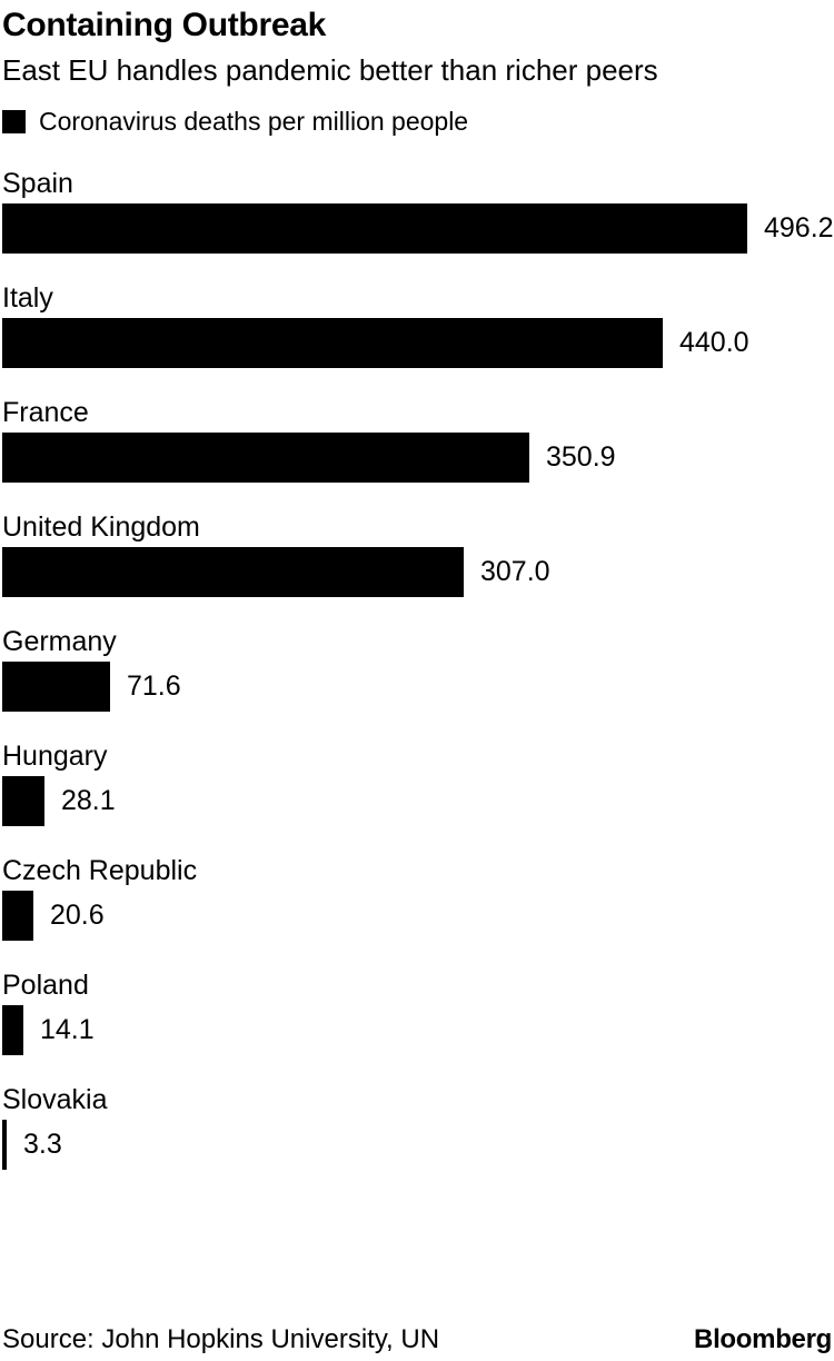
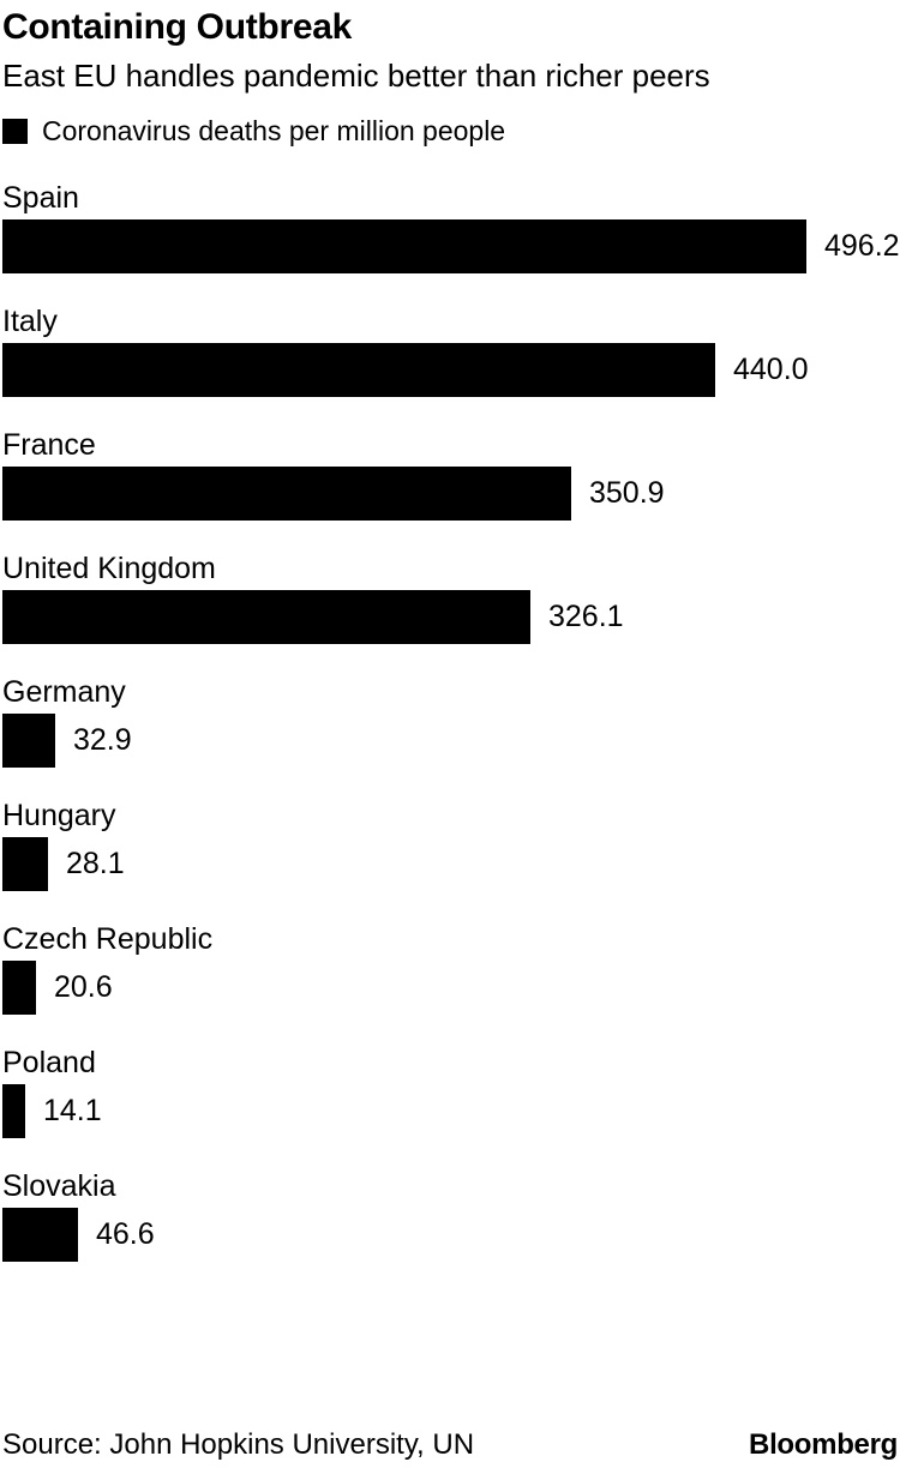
United Kingdom: 307.0 -> 326.1
Germany: 71.6 -> 32.9
Slovakia: 3.3 -> 46.6
